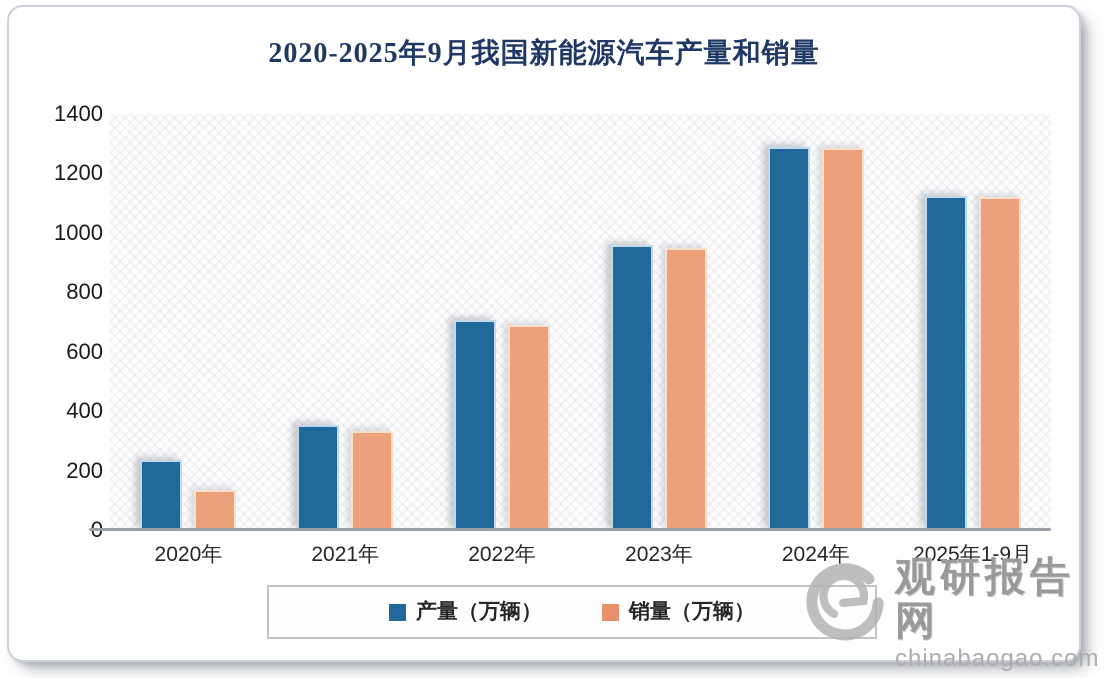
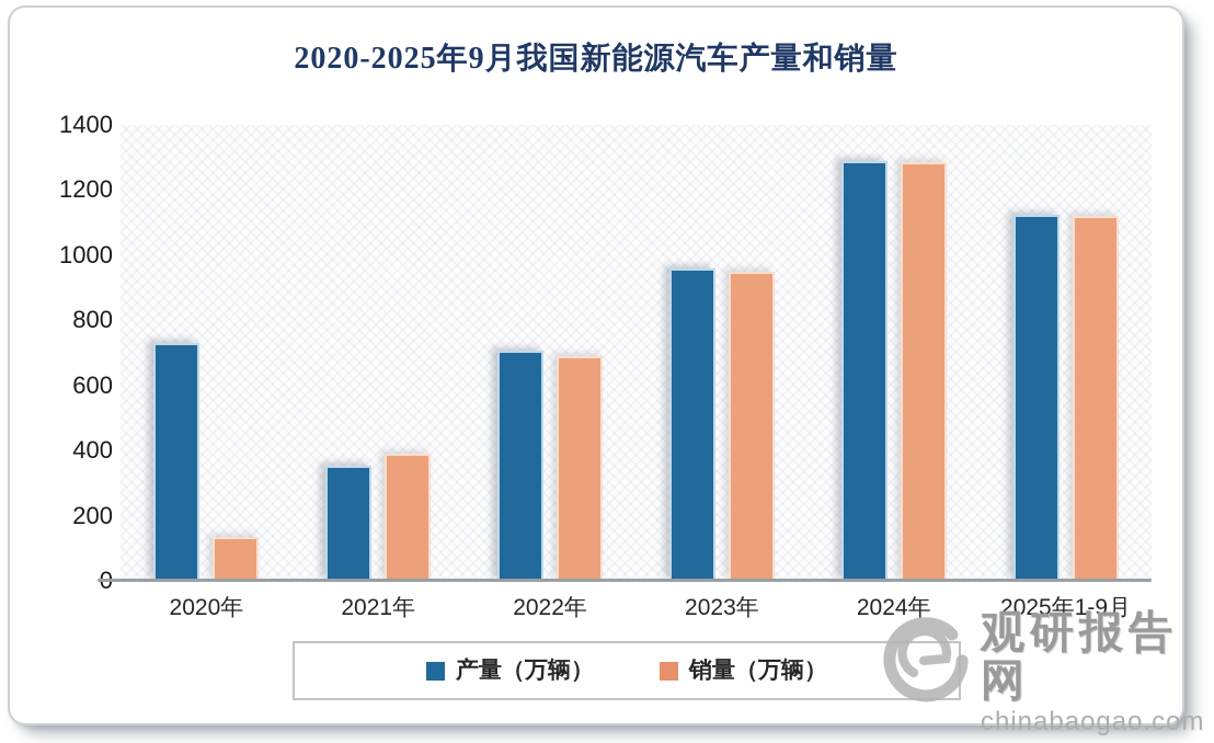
产量（万辆）/2020年: 240 -> 730
销量（万辆）/2021年: 330 -> 390
